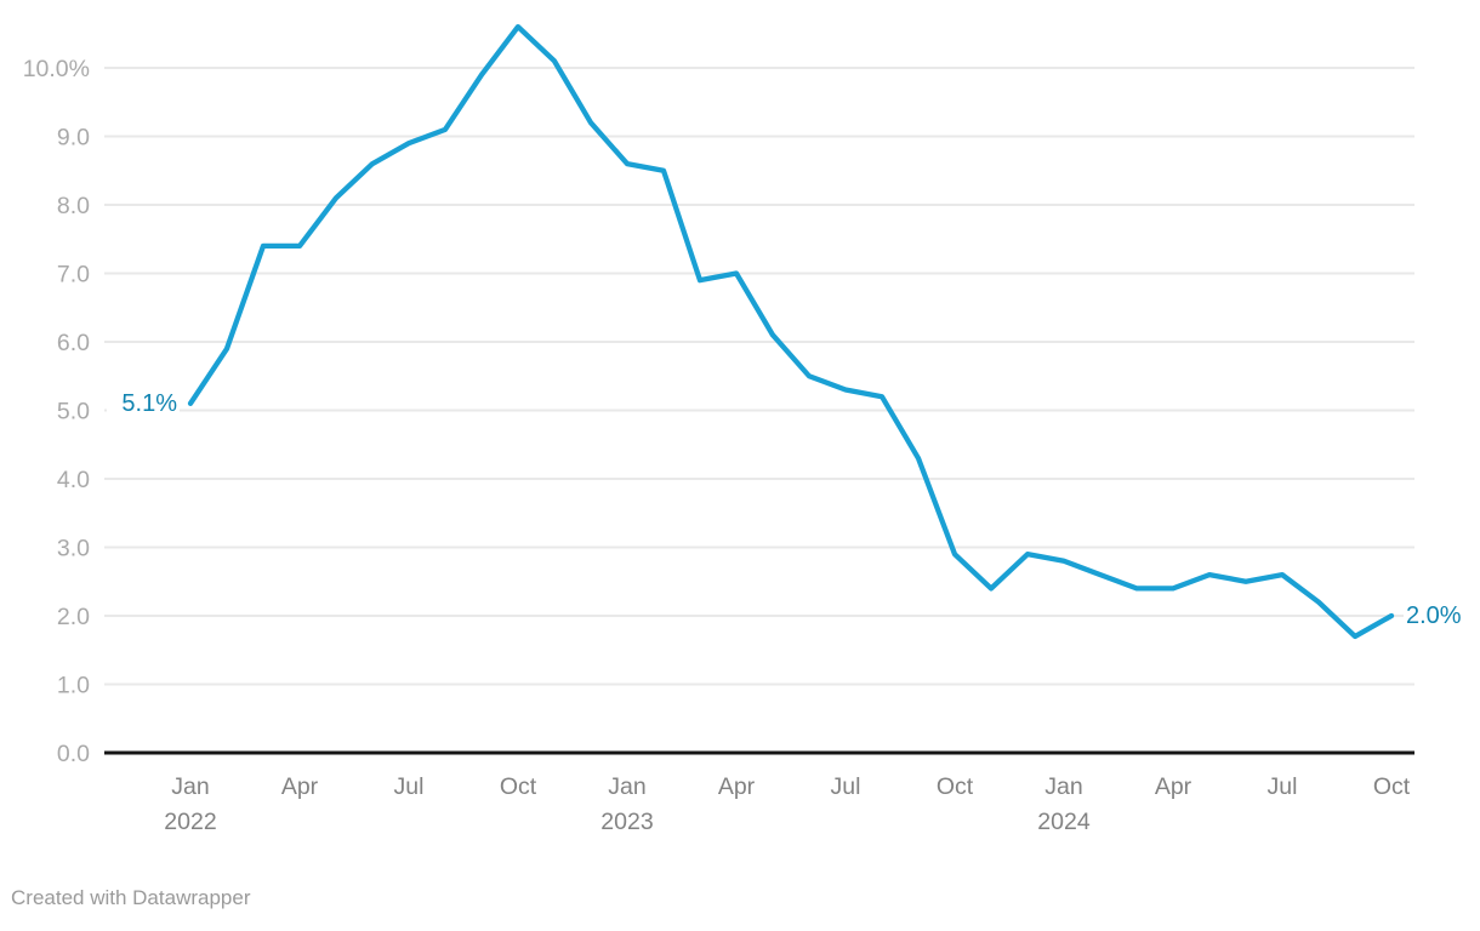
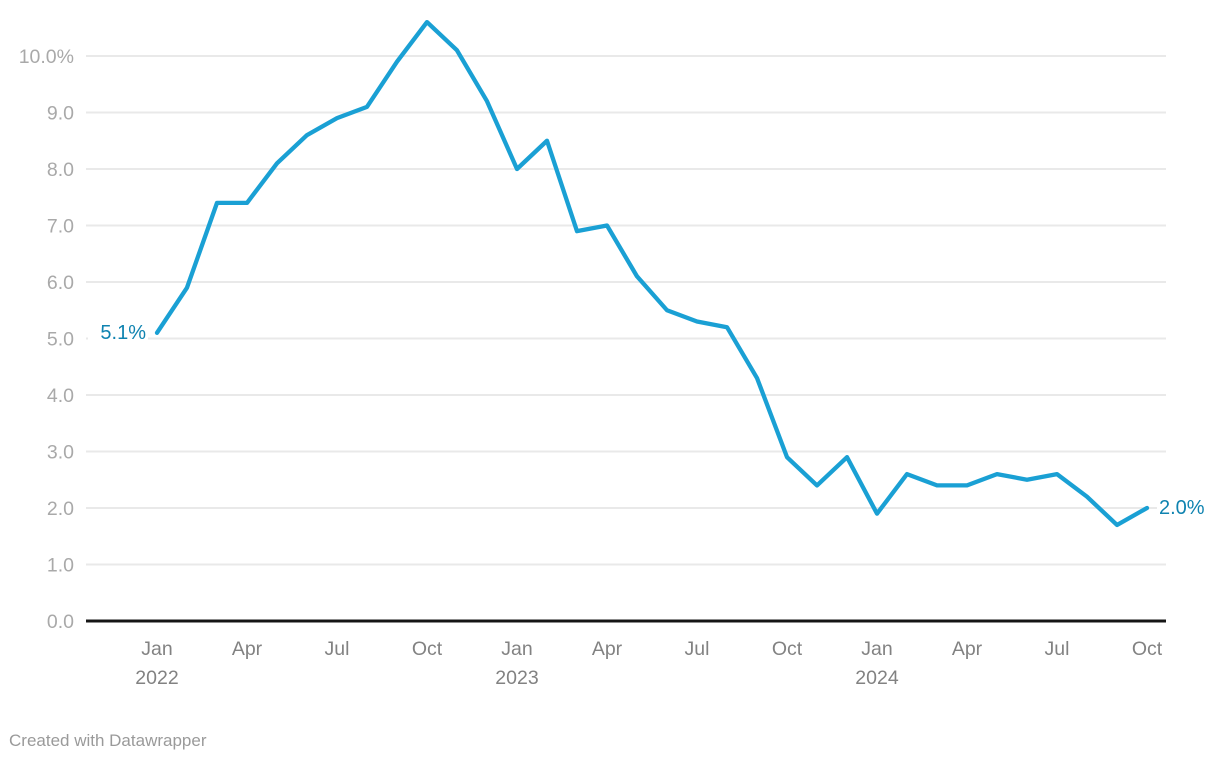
Jan 2023: 8.6% -> 8.0%
Jan 2024: 2.8% -> 1.9%
